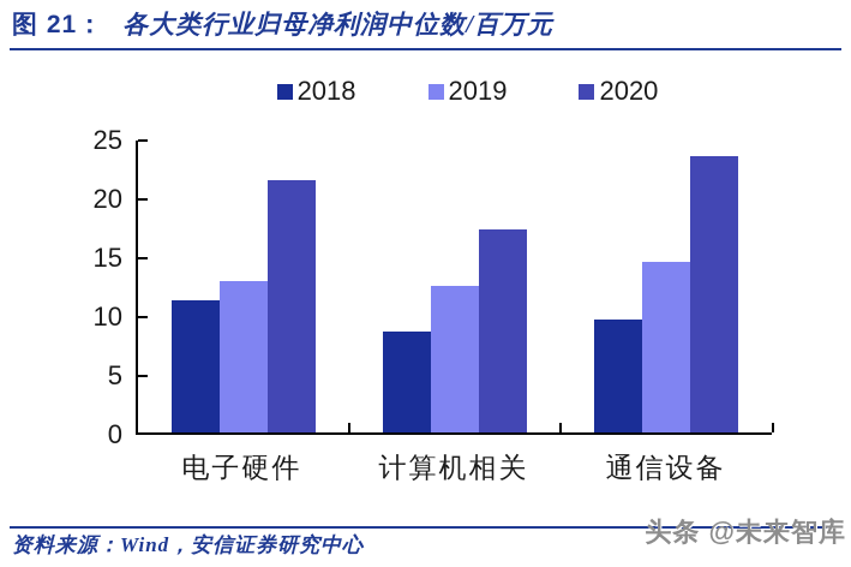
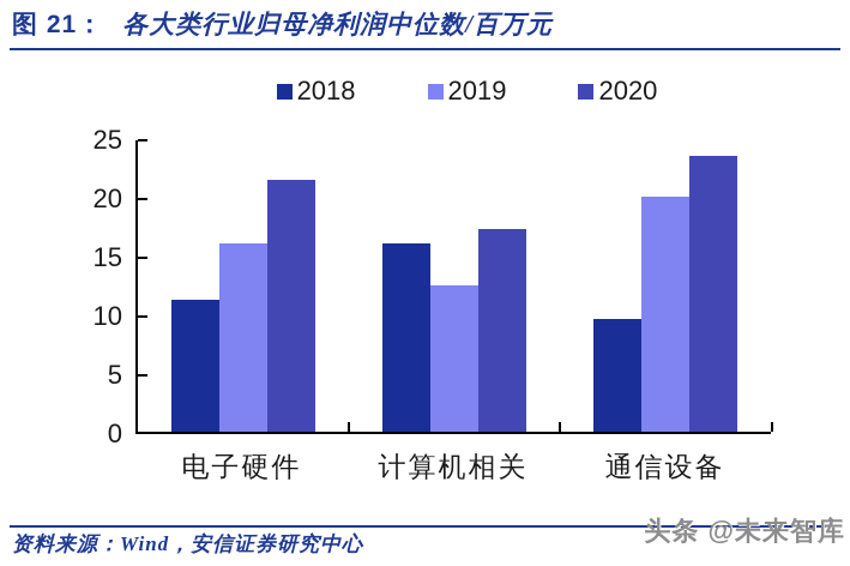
2019/电子硬件: 13 -> 16
2018/计算机相关: 9 -> 16
2019/通信设备: 14 -> 20
